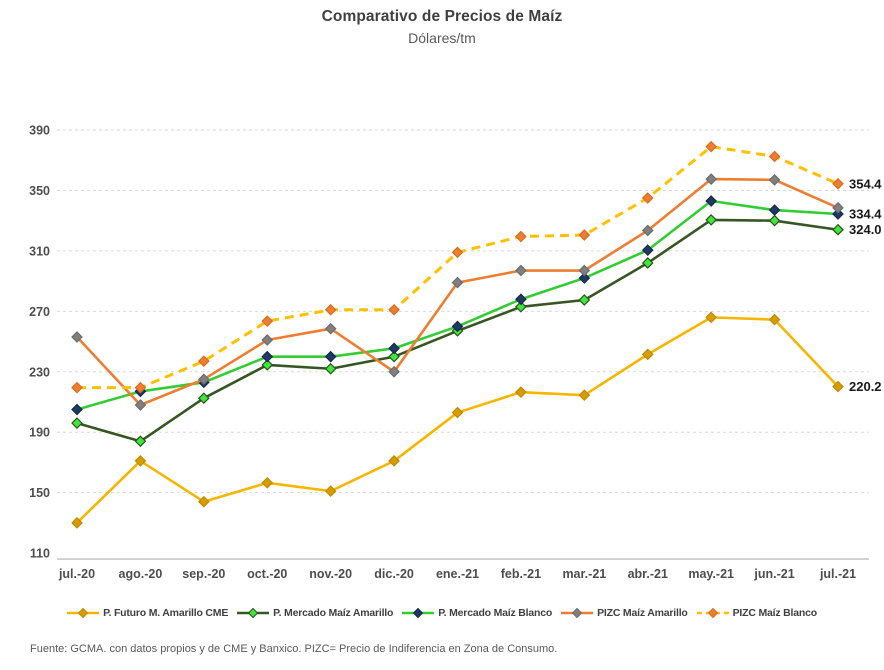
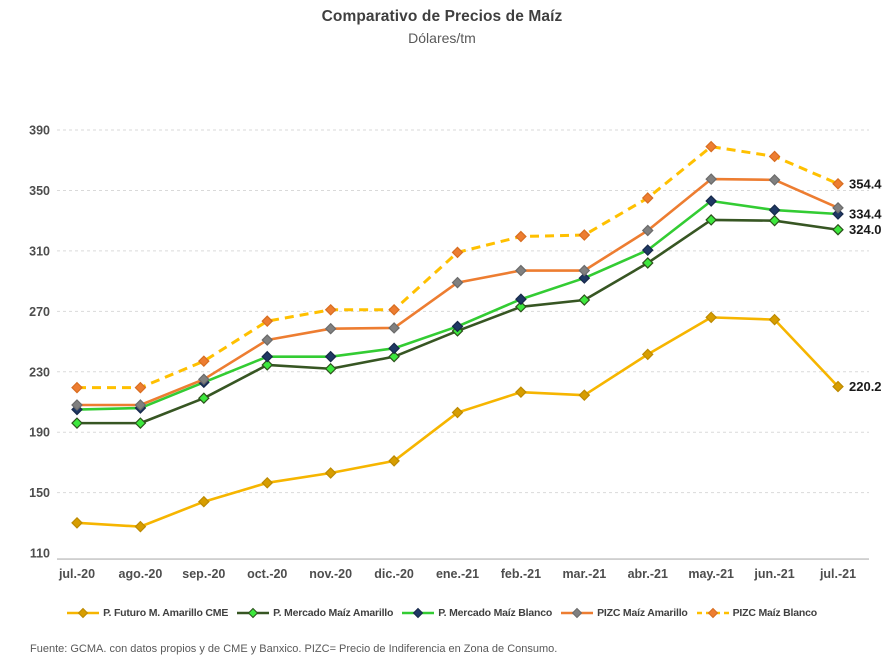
PIZC Maíz Amarillo/jul.-20: 253 -> 208
P. Futuro M. Amarillo CME/ago.-20: 171 -> 128
P. Mercado Maíz Amarillo/ago.-20: 184 -> 196
P. Mercado Maíz Blanco/ago.-20: 217 -> 206
P. Futuro M. Amarillo CME/nov.-20: 151 -> 163
PIZC Maíz Amarillo/dic.-20: 230 -> 259
